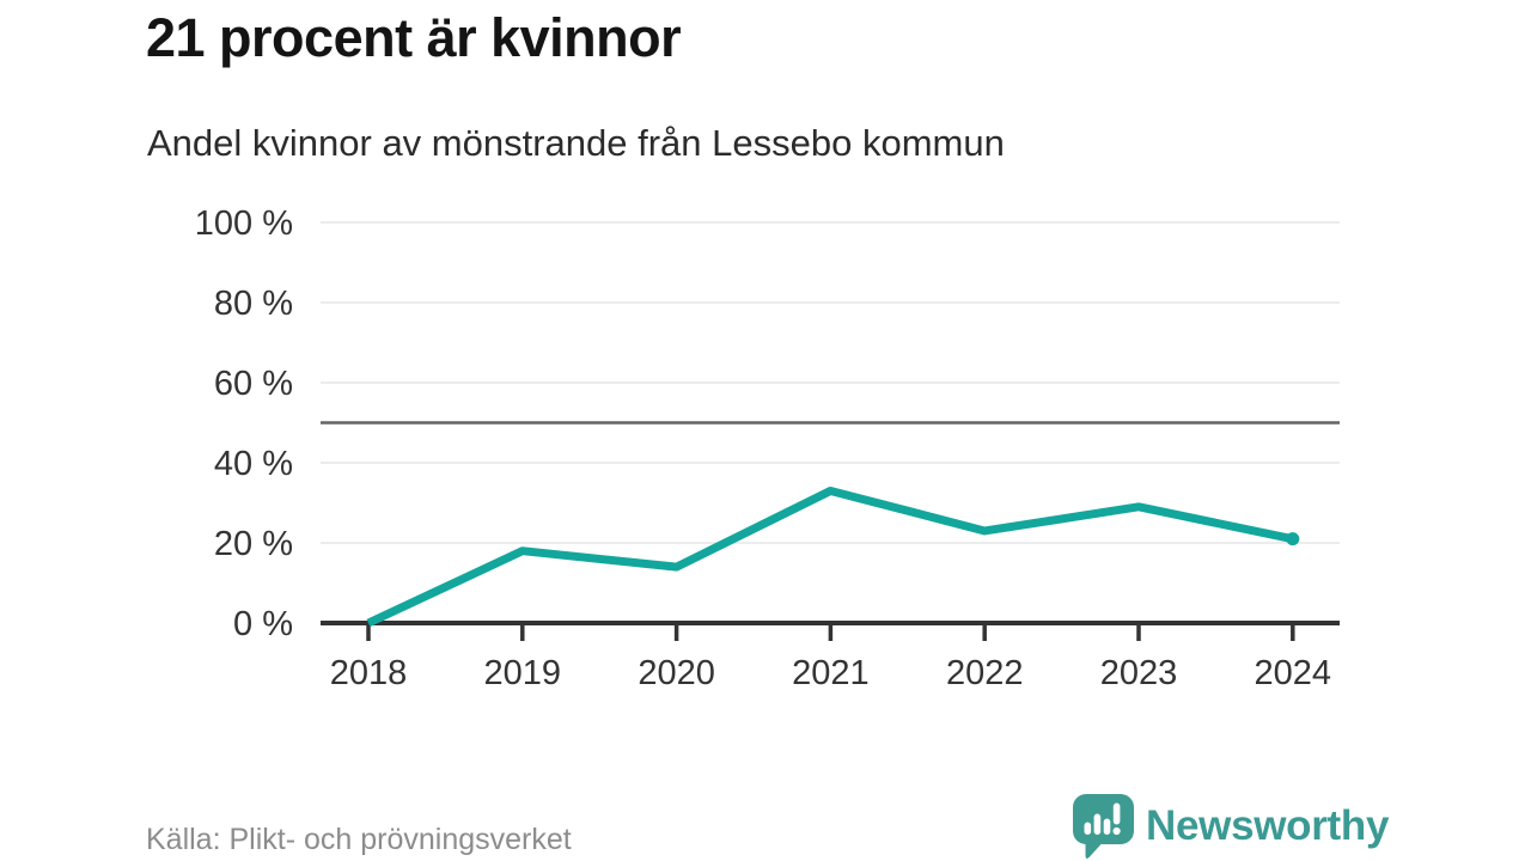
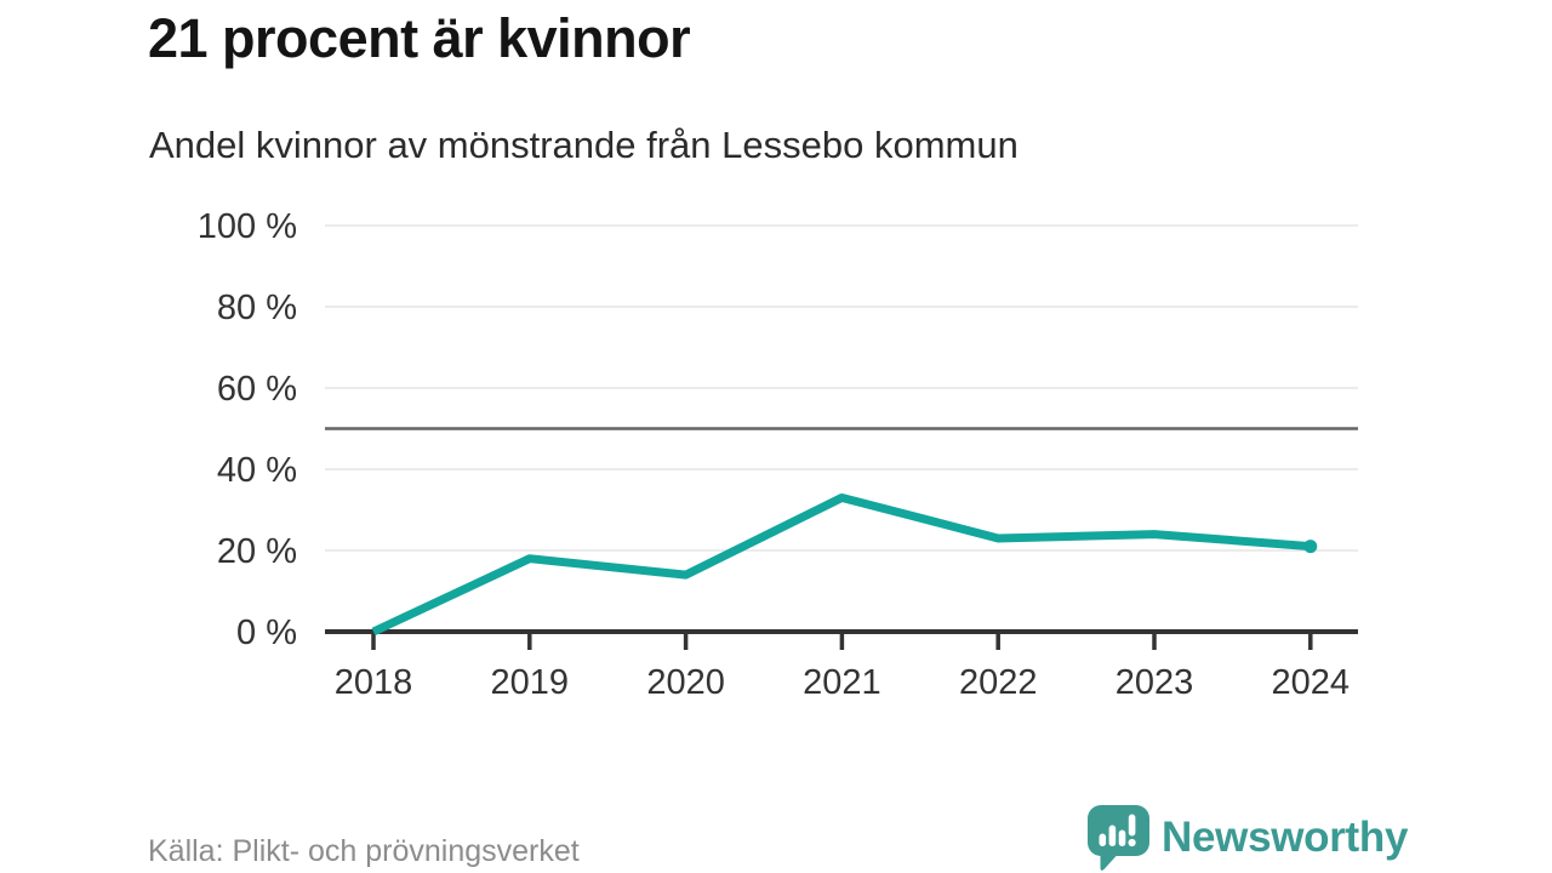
2023: 29% -> 24%
